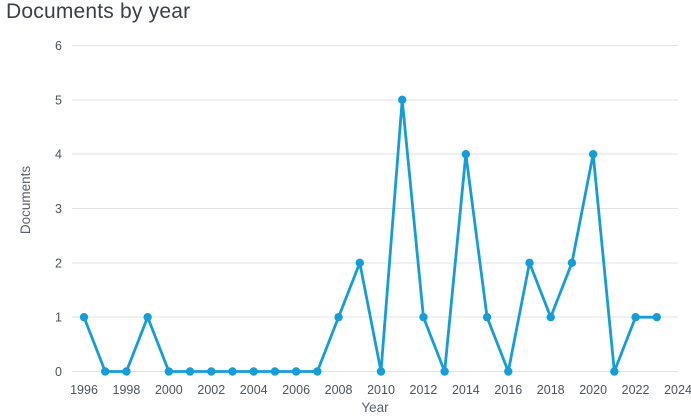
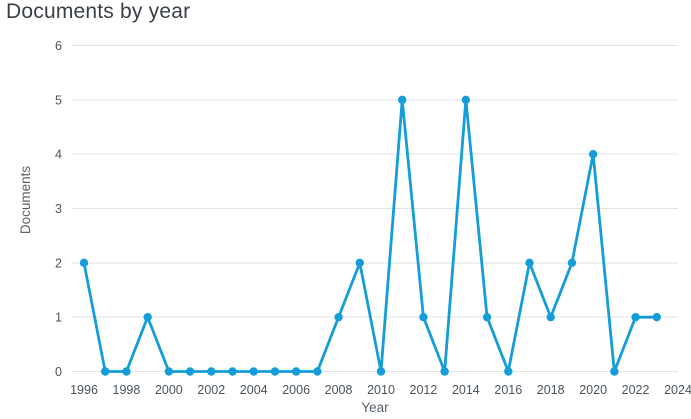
1996: 1 -> 2
2014: 4 -> 5
